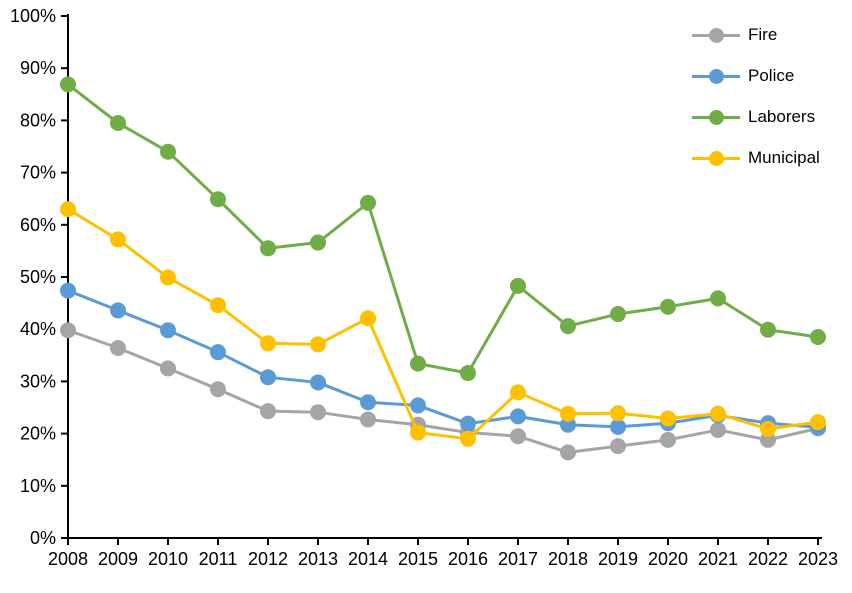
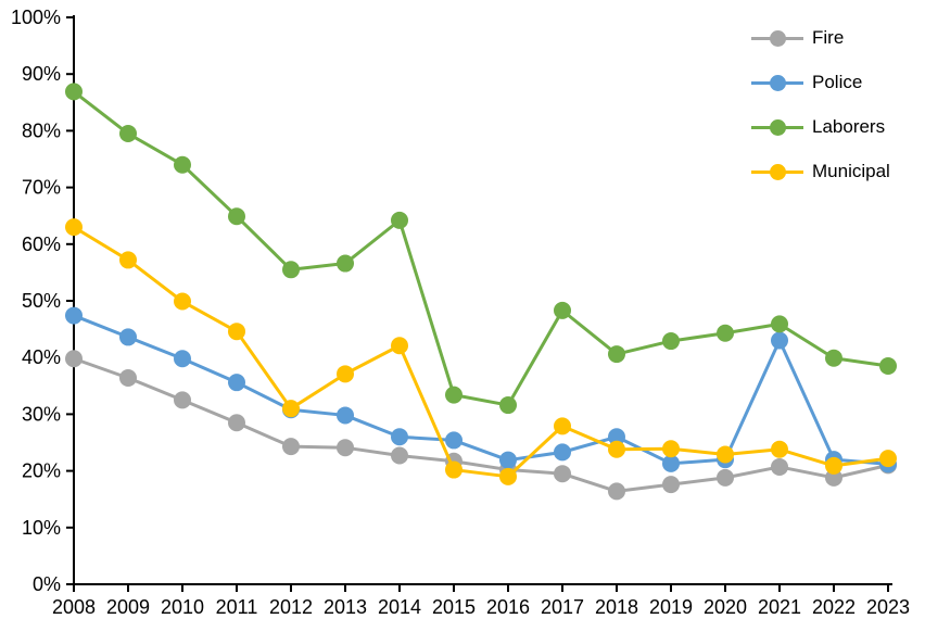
Municipal/2012: 37% -> 31%
Police/2018: 22% -> 26%
Police/2021: 24% -> 43%
